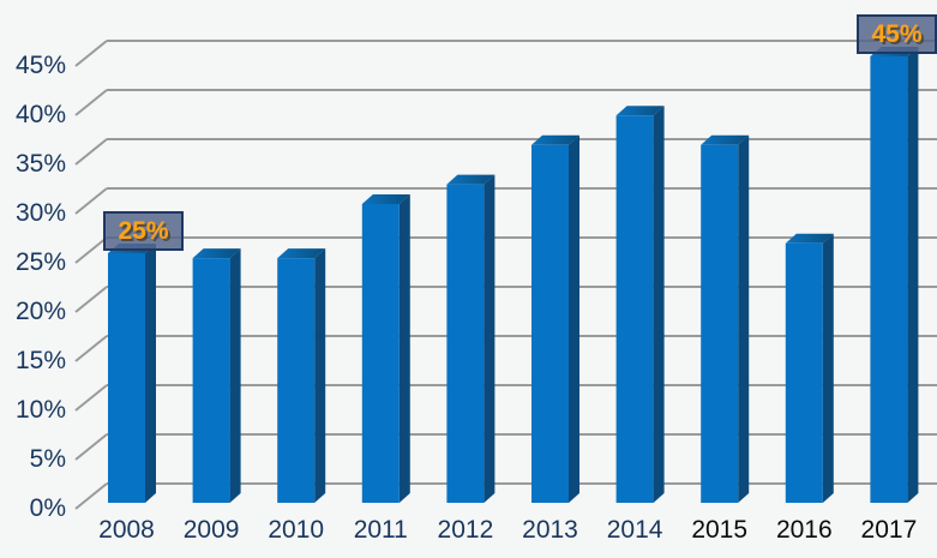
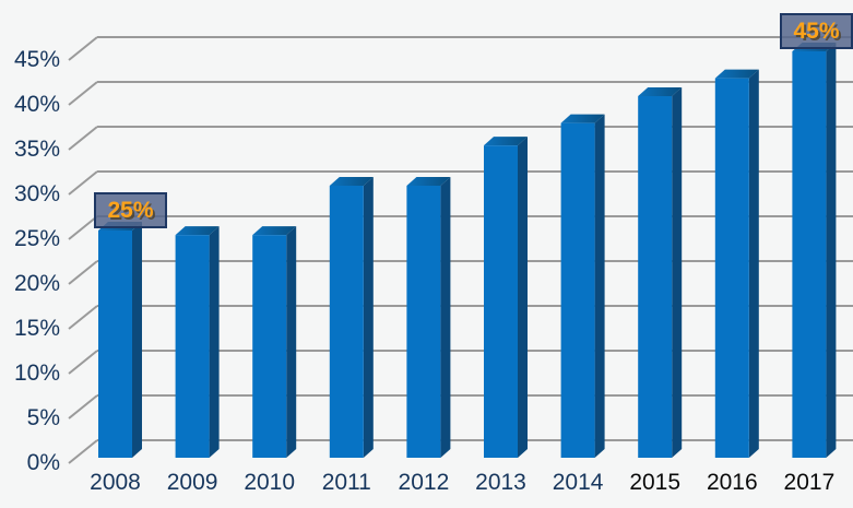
2012: 32% -> 30%
2013: 36% -> 34%
2014: 39% -> 37%
2015: 36% -> 40%
2016: 26% -> 42%
